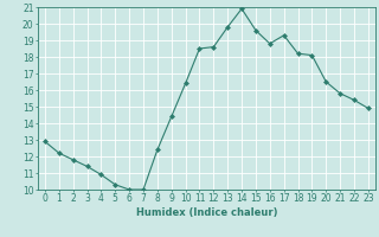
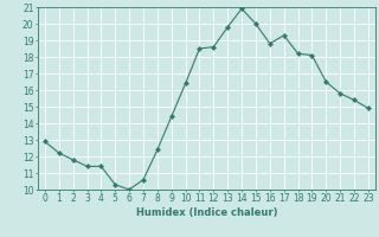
4: 10.9 -> 11.4
7: 10.0 -> 10.6
15: 19.6 -> 20.0
